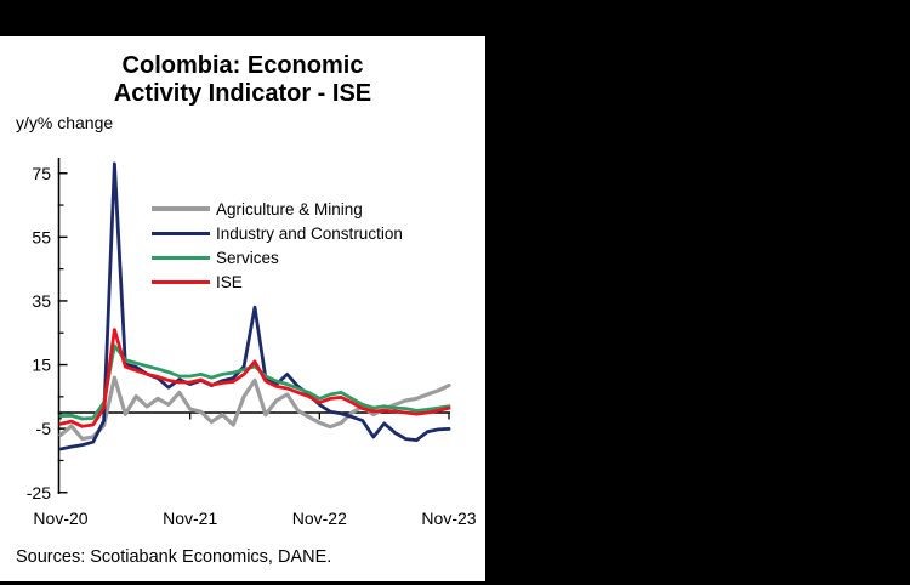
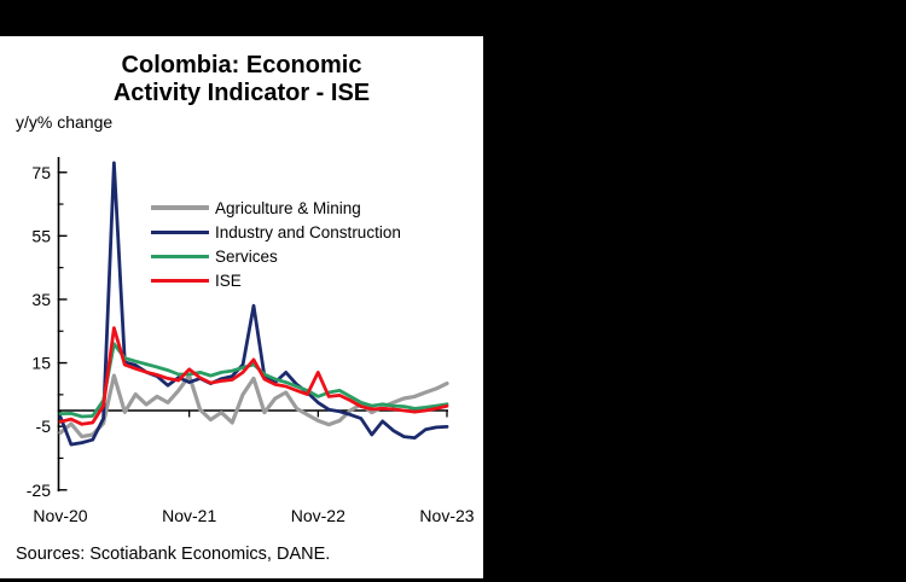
Industry and Construction/Nov-20: -11 -> -2
Agriculture & Mining/Nov-21: 1 -> 11
ISE/Nov-21: 10 -> 13
ISE/Nov-22: 3 -> 12
